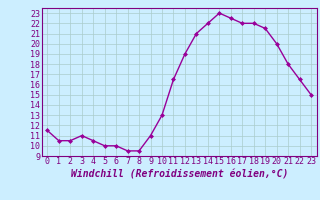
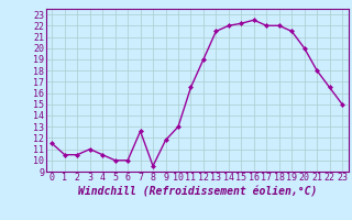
7: 9.5 -> 12.6
9: 11.0 -> 11.8
13: 21.0 -> 21.5
15: 23.0 -> 22.2
